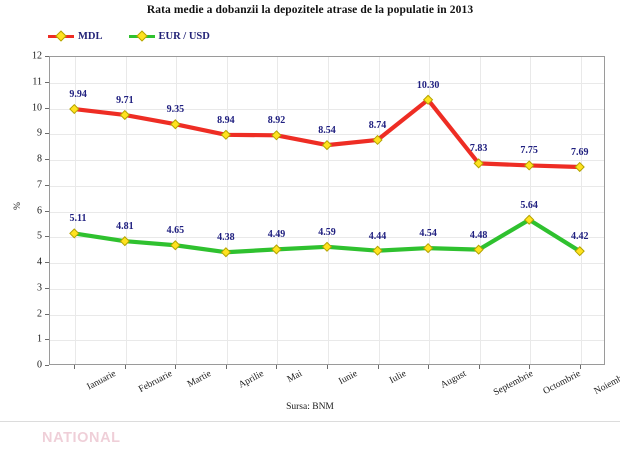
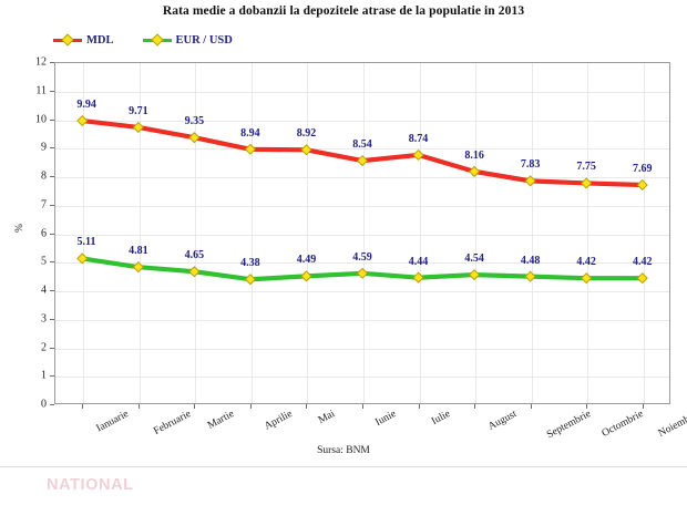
MDL/August: 10.30 -> 8.16
EUR / USD/Octombrie: 5.64 -> 4.42
